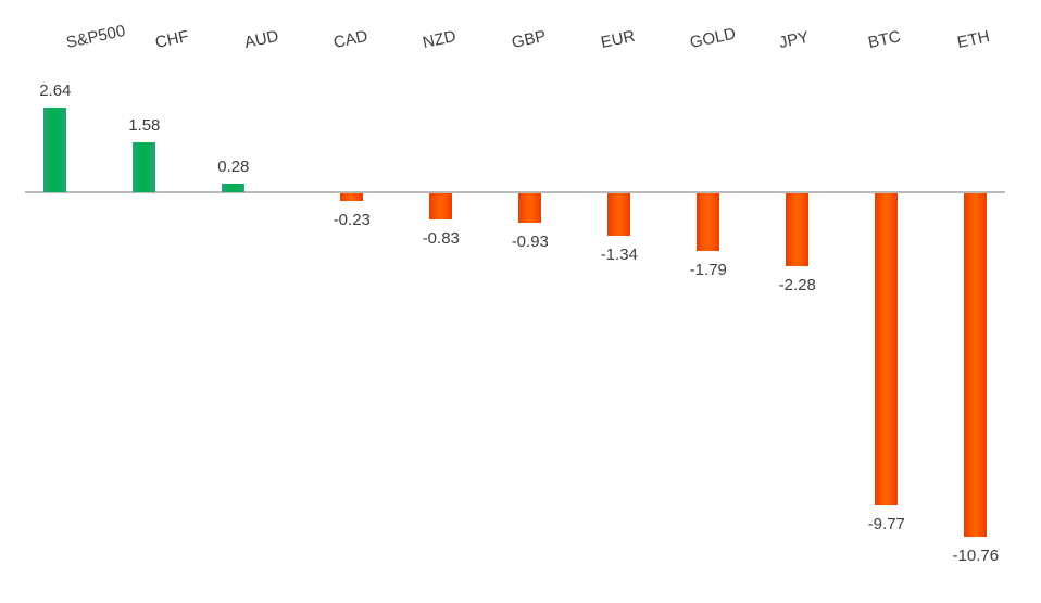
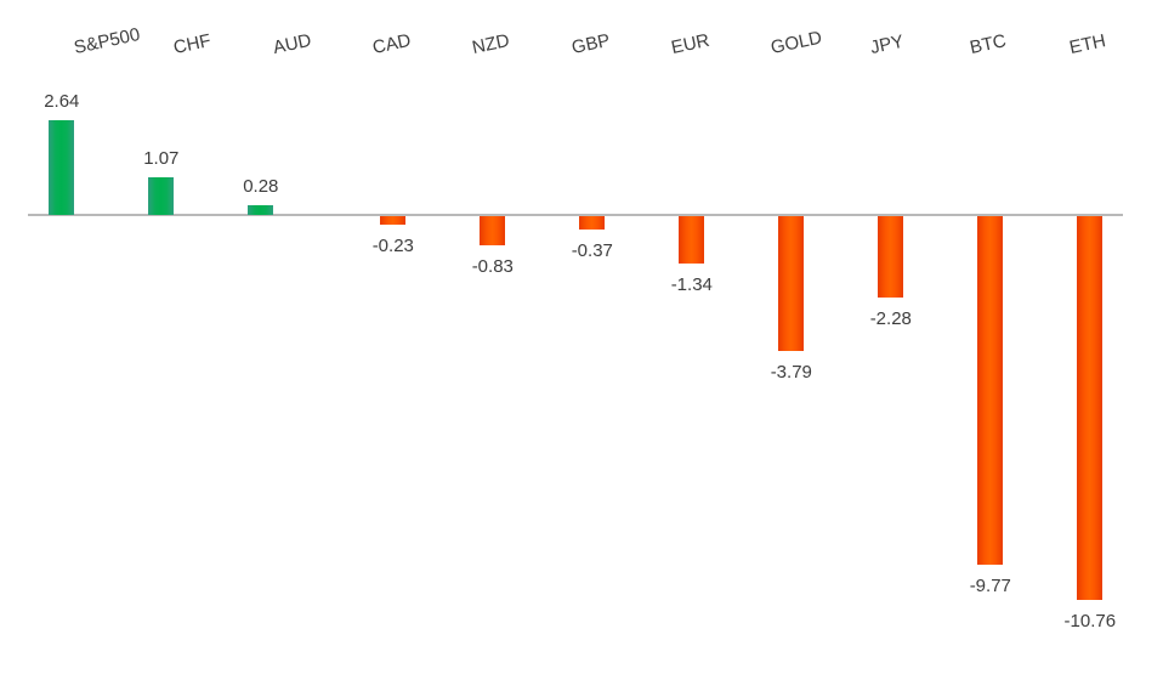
CHF: 1.58 -> 1.07
GBP: -0.93 -> -0.37
GOLD: -1.79 -> -3.79
